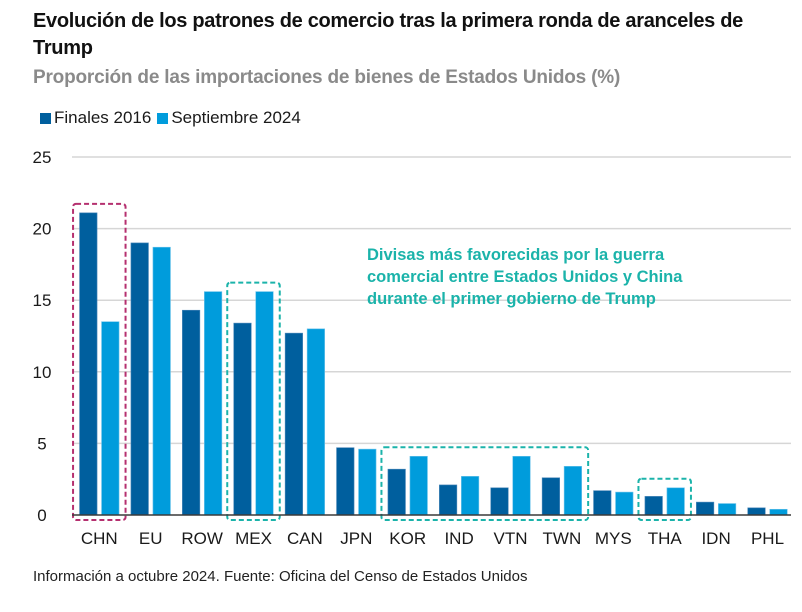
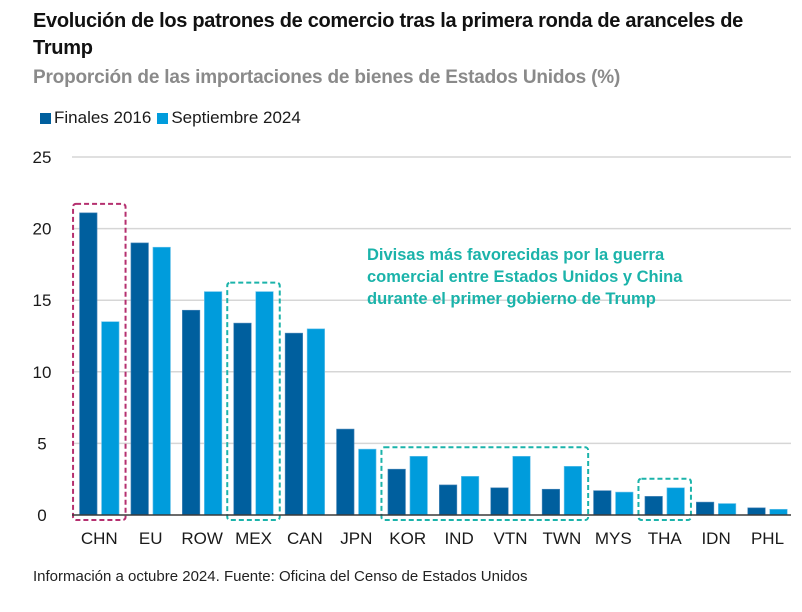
Finales 2016/JPN: 4.7 -> 6.0
Finales 2016/TWN: 2.6 -> 1.8
